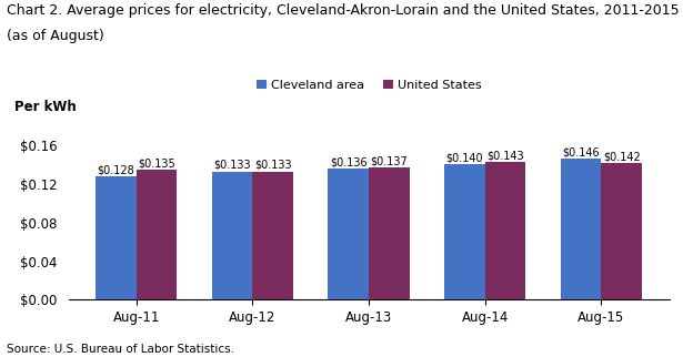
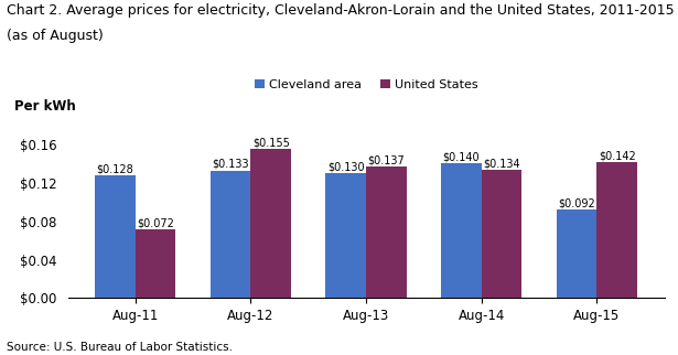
United States/Aug-11: $0.135 -> $0.072
United States/Aug-12: $0.133 -> $0.155
Cleveland area/Aug-13: $0.136 -> $0.130
United States/Aug-14: $0.143 -> $0.134
Cleveland area/Aug-15: $0.146 -> $0.092
